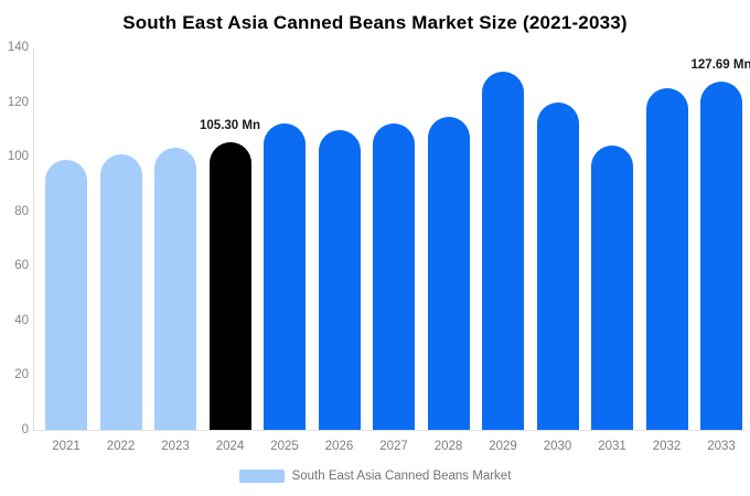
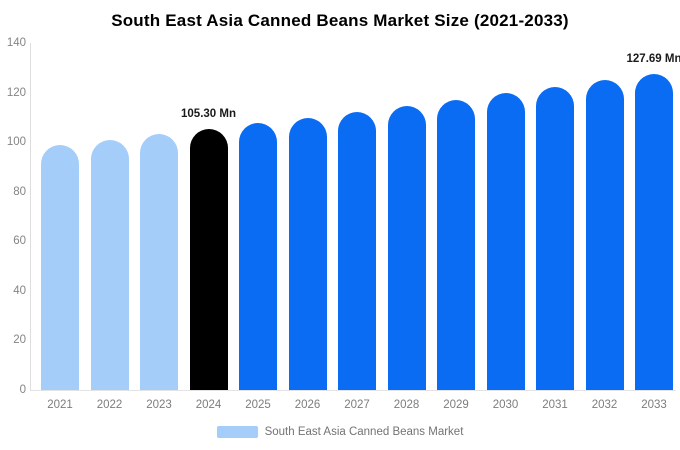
2025: 112 -> 108
2029: 131 -> 117
2031: 104 -> 122
